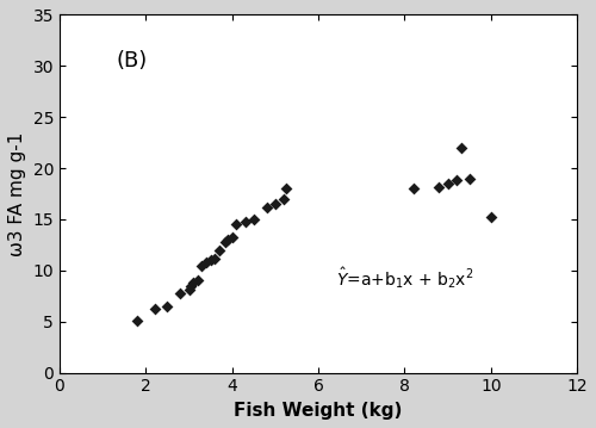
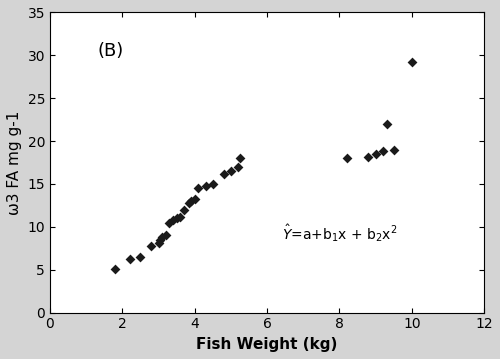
10: 15.2 -> 29.2
